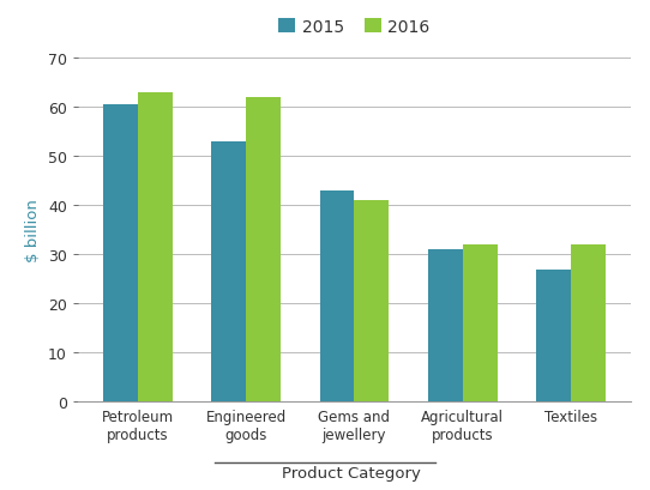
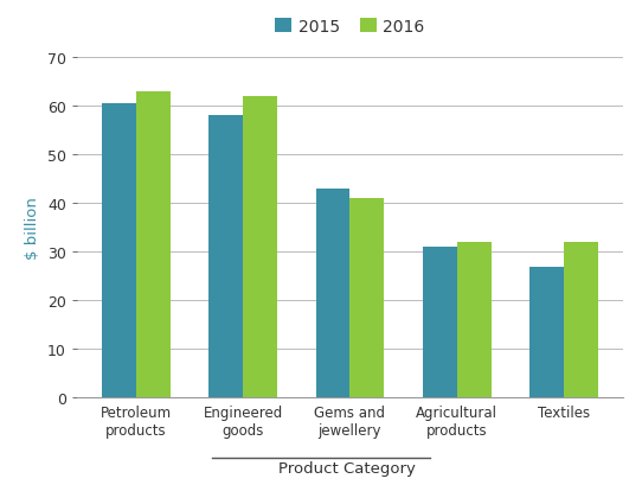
2015/Engineered goods: 53.0 -> 58.0
